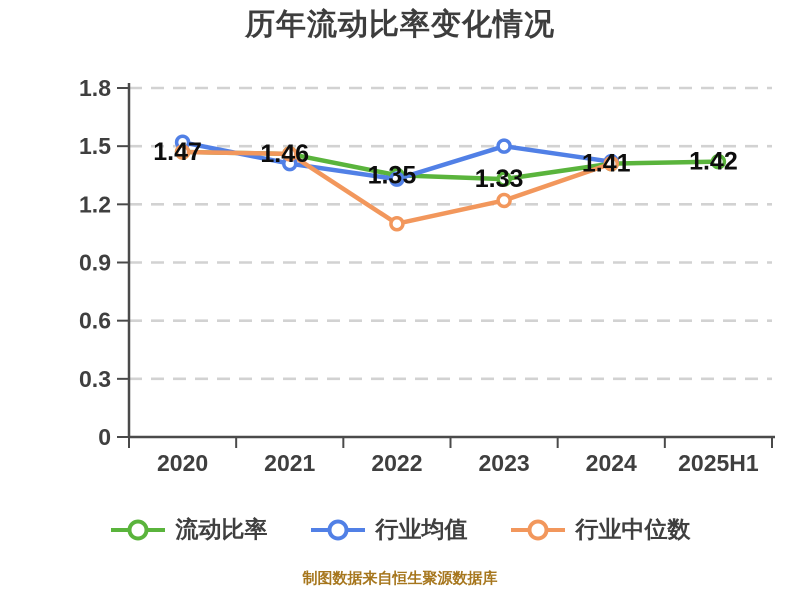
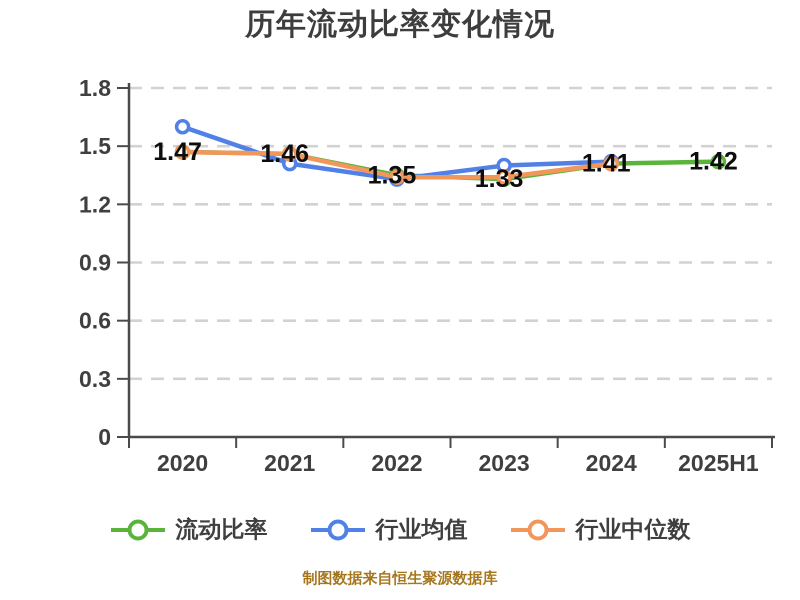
行业均值/2020: 1.52 -> 1.60
行业中位数/2022: 1.10 -> 1.34
行业均值/2023: 1.50 -> 1.40
行业中位数/2023: 1.22 -> 1.34
